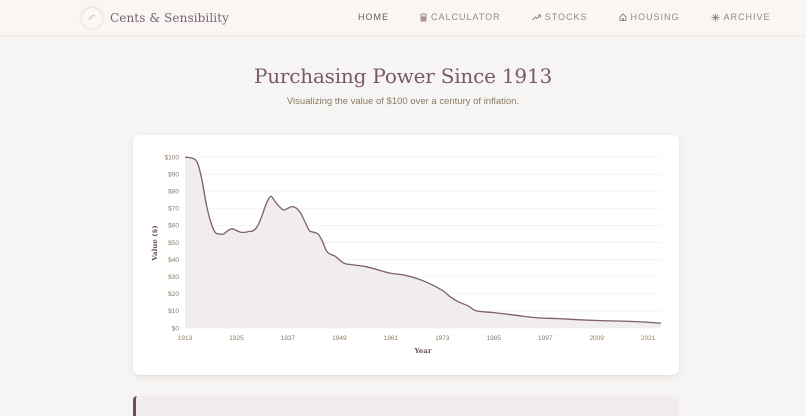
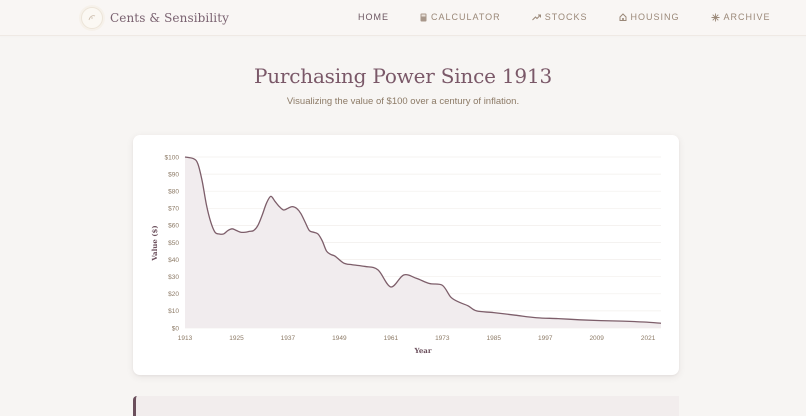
1961: $32 -> $24
1973: $22 -> $25
